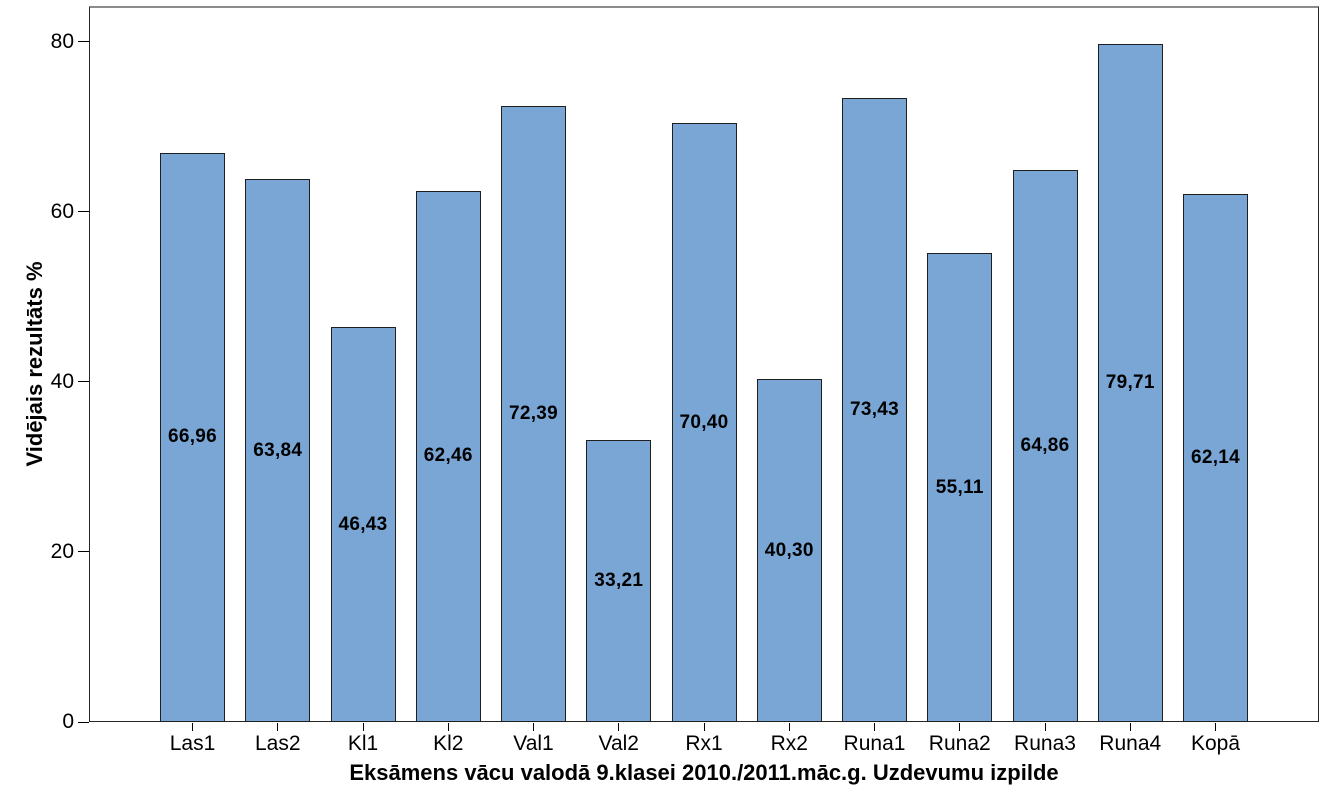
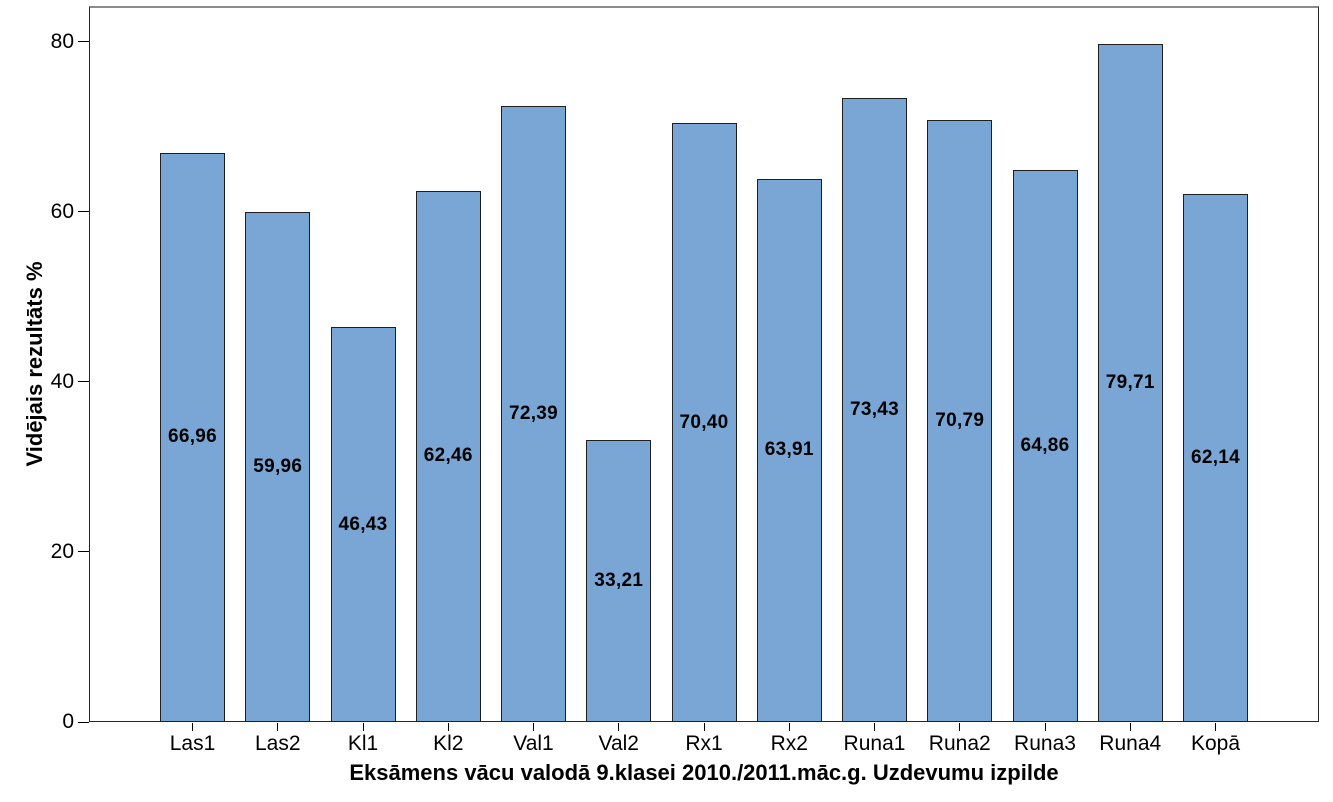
Las2: 63,84 -> 59,96
Rx2: 40,30 -> 63,91
Runa2: 55,11 -> 70,79
